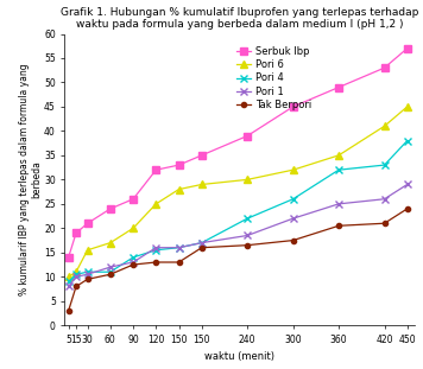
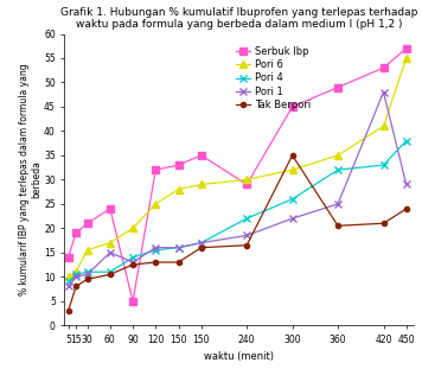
Pori 1/60: 12.0 -> 15.0
Serbuk Ibp/90: 26 -> 5
Serbuk Ibp/240: 39 -> 29
Tak Berpori/300: 17.5 -> 35.0
Pori 1/420: 26.0 -> 48.0
Pori 6/450: 45.0 -> 55.0
